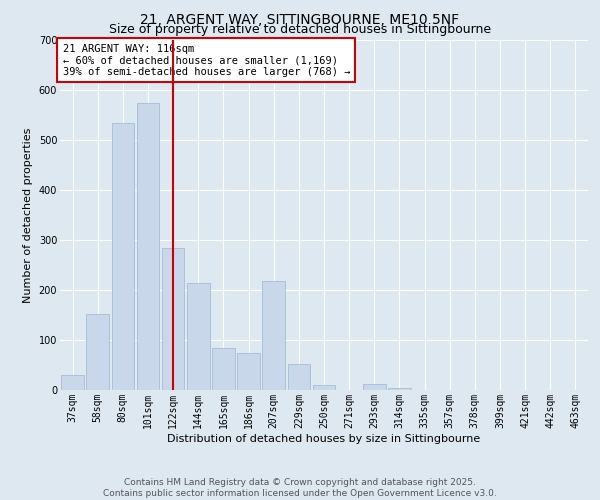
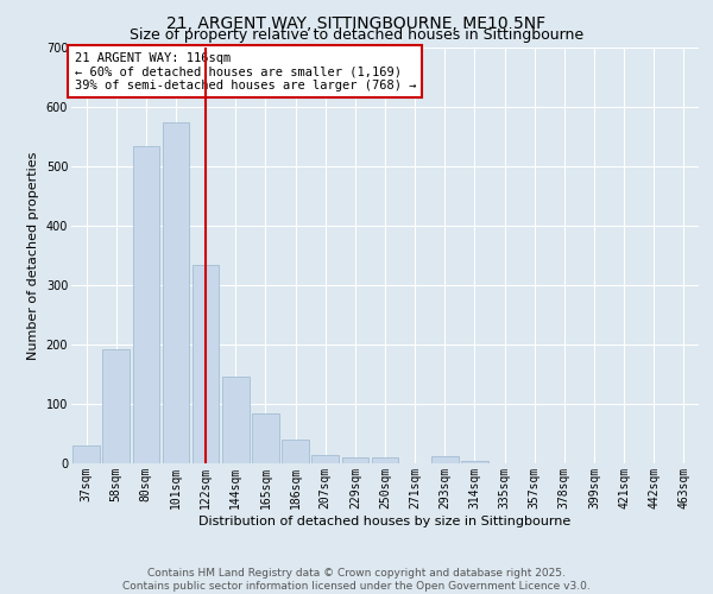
58sqm: 152 -> 193
122sqm: 284 -> 335
144sqm: 214 -> 147
186sqm: 74 -> 40
207sqm: 218 -> 14
229sqm: 52 -> 10
